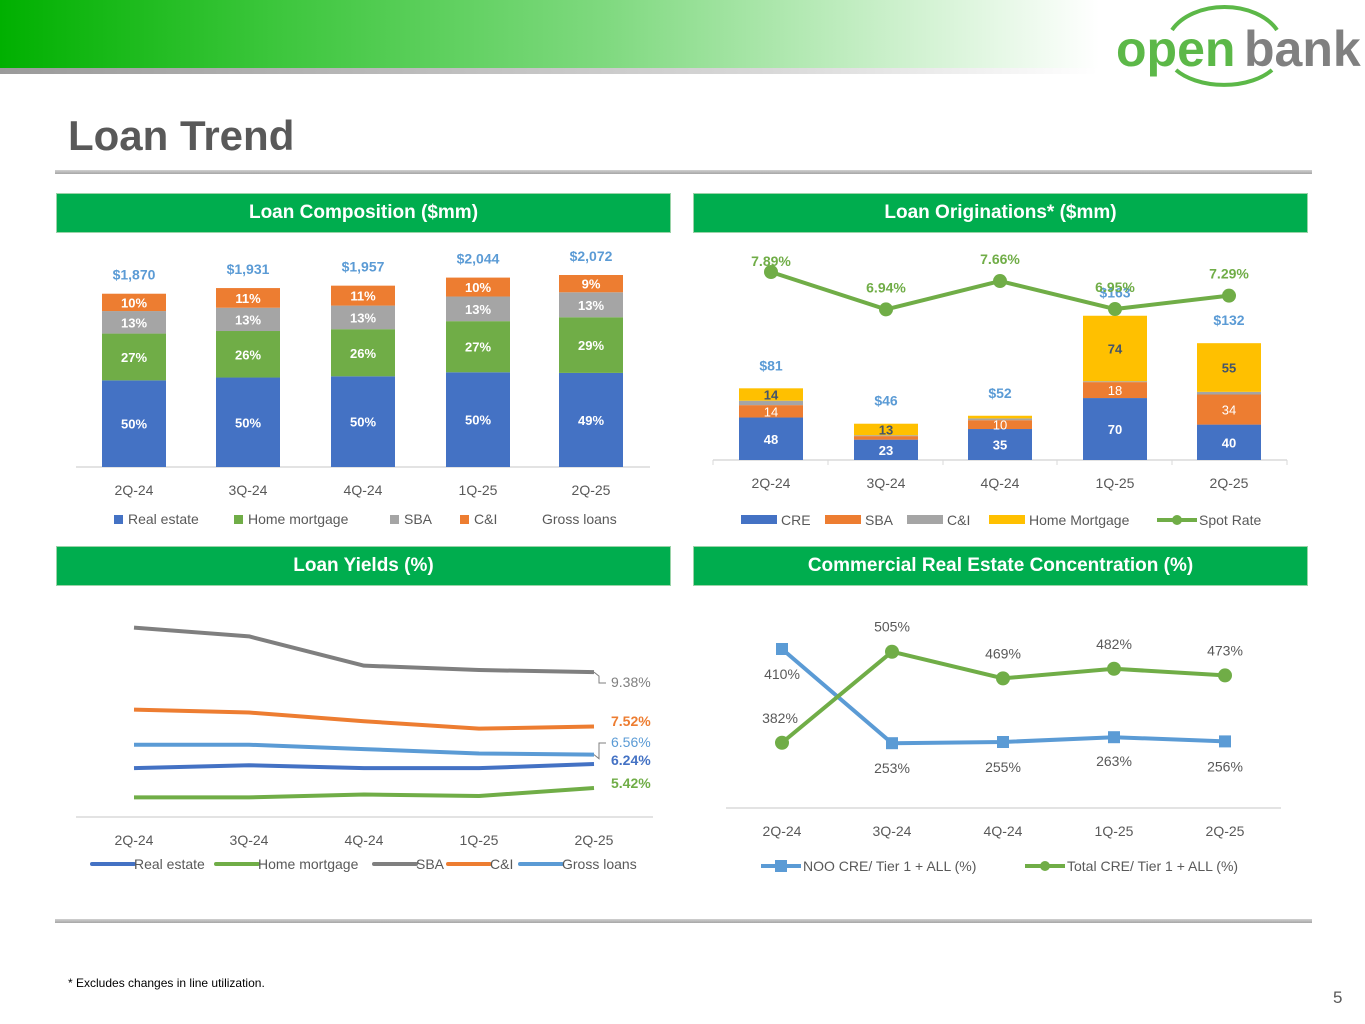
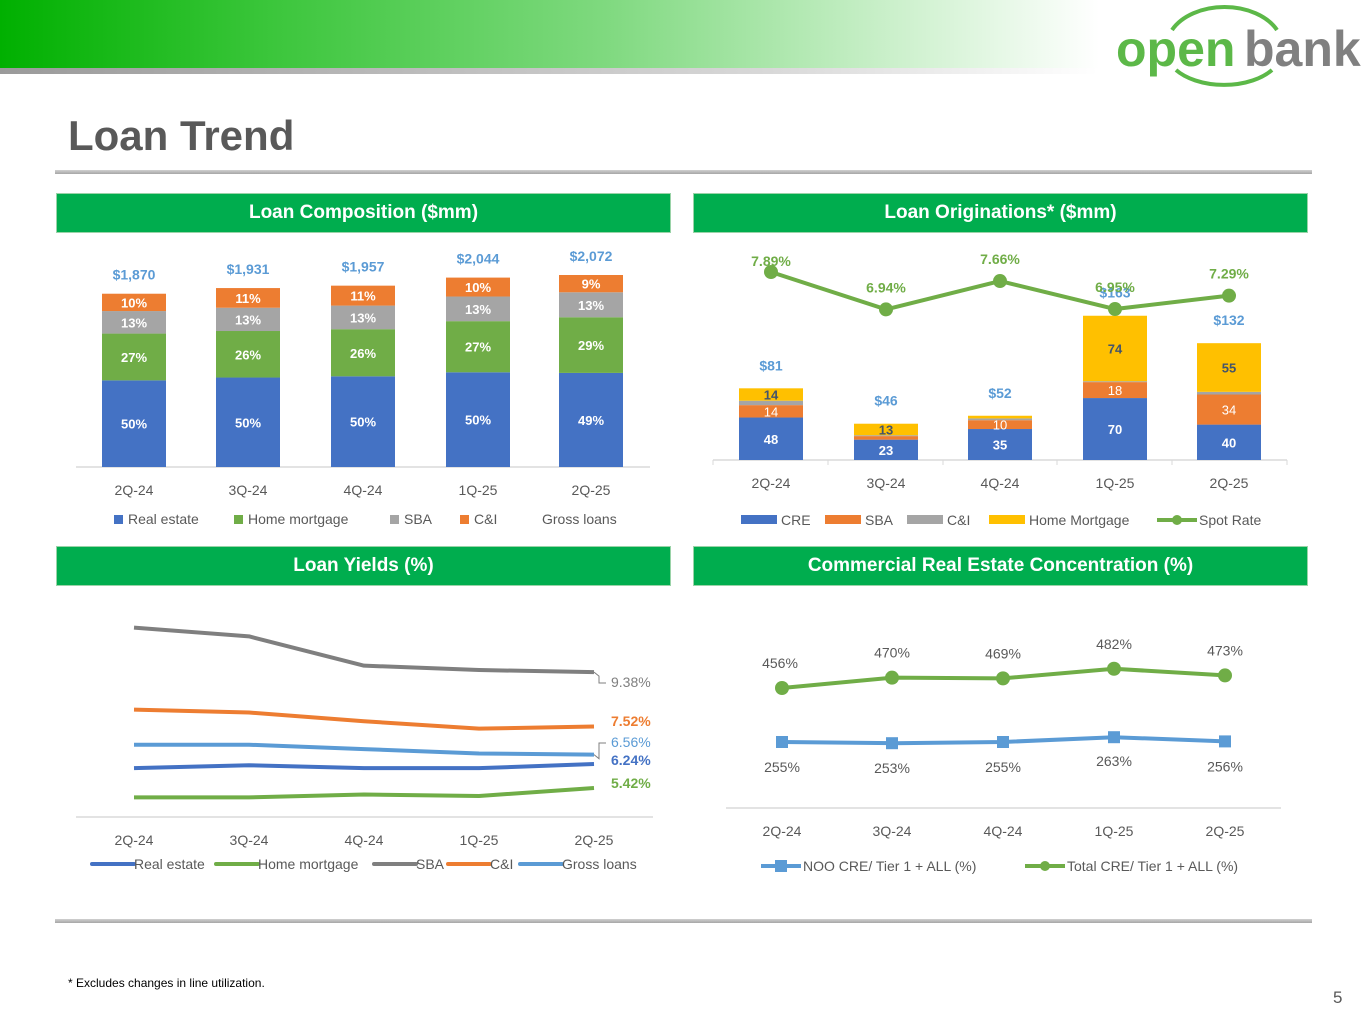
Commercial Real Estate Concentration (%)/NOO CRE/ Tier 1 + ALL (%)/2Q-24: 410% -> 255%
Commercial Real Estate Concentration (%)/Total CRE/ Tier 1 + ALL (%)/2Q-24: 382% -> 456%
Commercial Real Estate Concentration (%)/Total CRE/ Tier 1 + ALL (%)/3Q-24: 505% -> 470%
